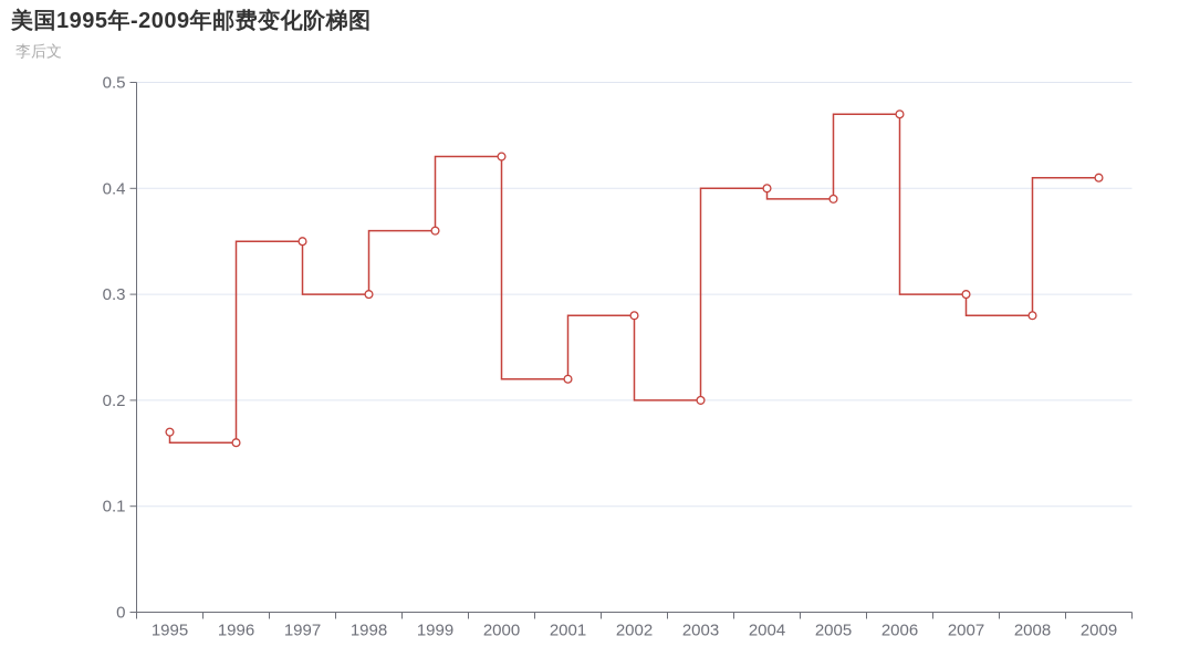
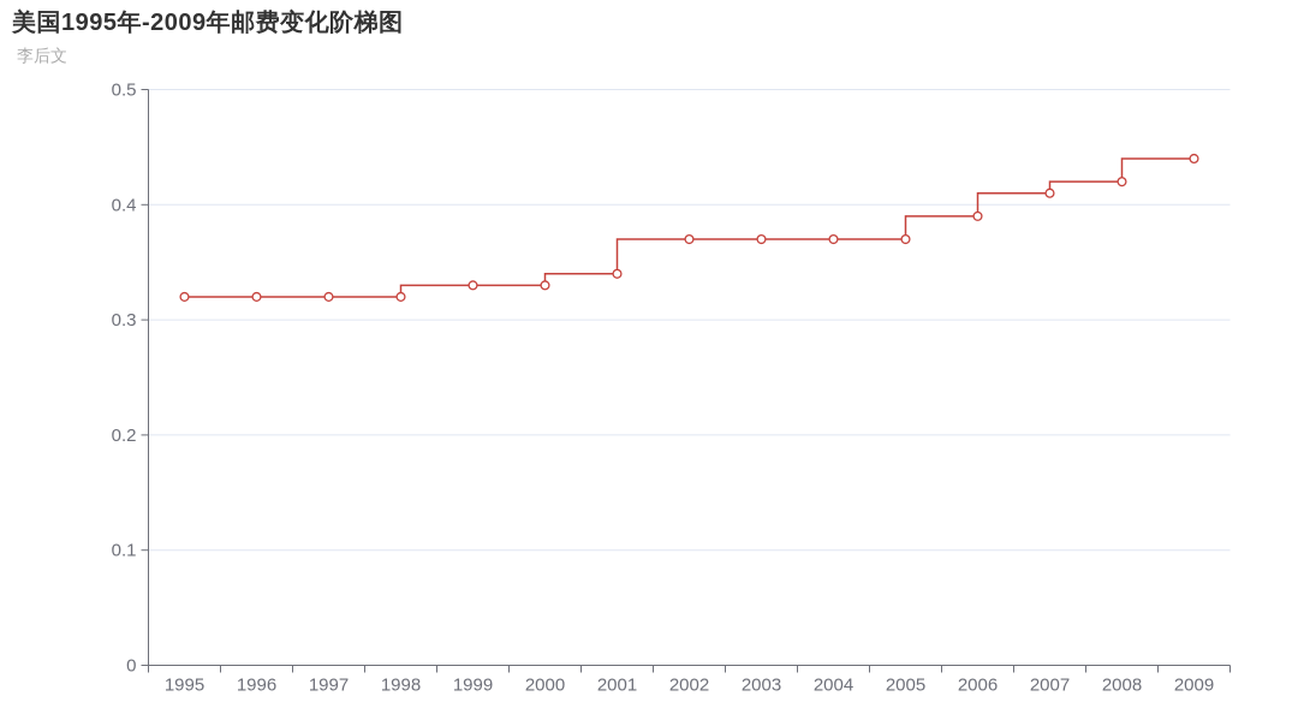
1995: 0.17 -> 0.32
1996: 0.16 -> 0.32
1997: 0.35 -> 0.32
1998: 0.30 -> 0.32
1999: 0.36 -> 0.33
2000: 0.43 -> 0.33
2001: 0.22 -> 0.34
2002: 0.28 -> 0.37
2003: 0.20 -> 0.37
2004: 0.40 -> 0.37
2005: 0.39 -> 0.37
2006: 0.47 -> 0.39
2007: 0.30 -> 0.41
2008: 0.28 -> 0.42
2009: 0.41 -> 0.44
